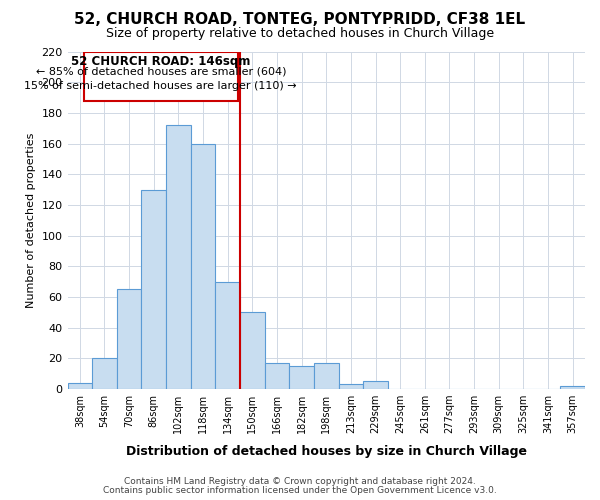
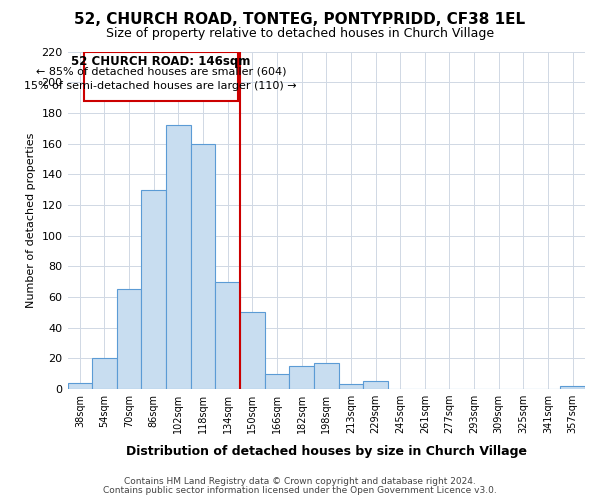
166sqm: 17 -> 10
